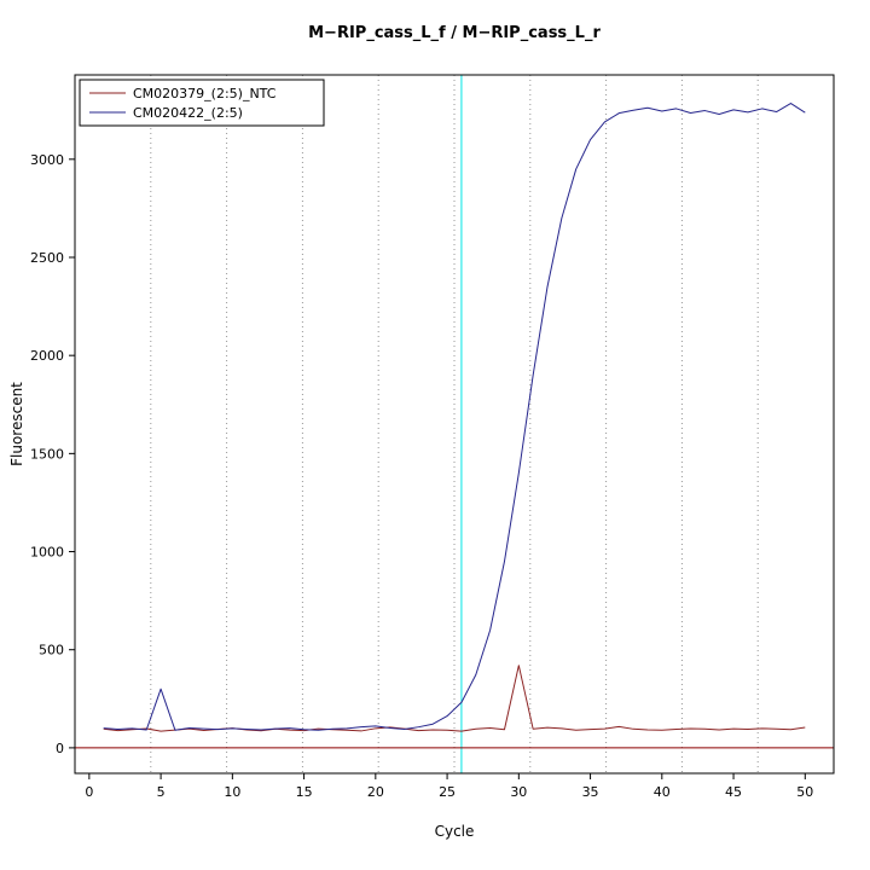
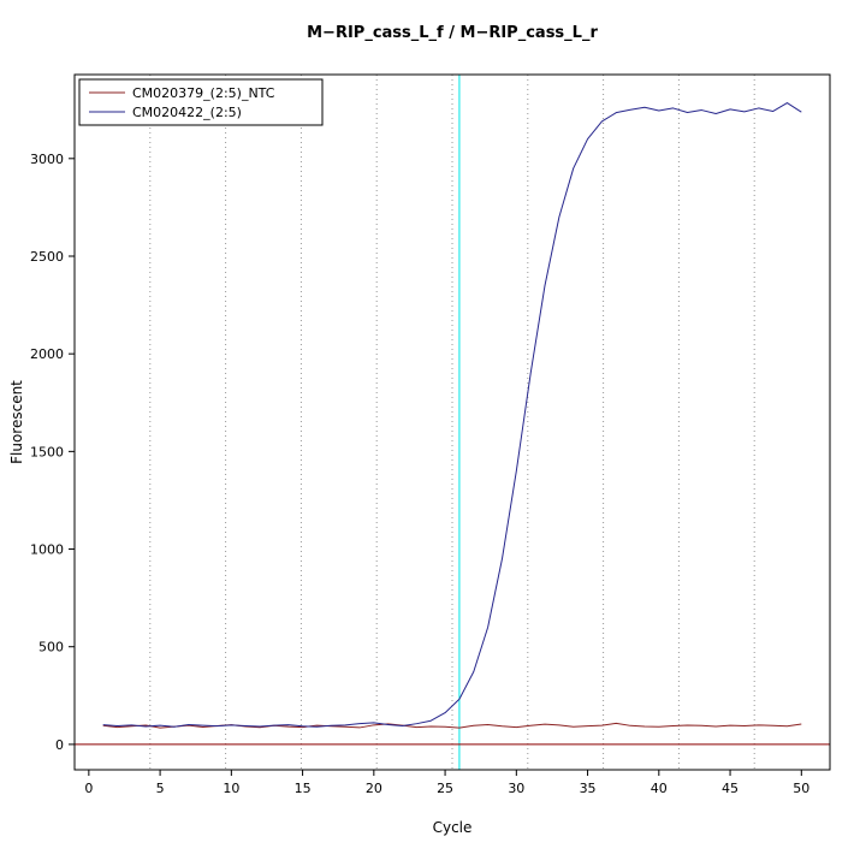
CM020422_(2:5)/5: 300 -> 100
CM020379_(2:5)_NTC/30: 420 -> 90
